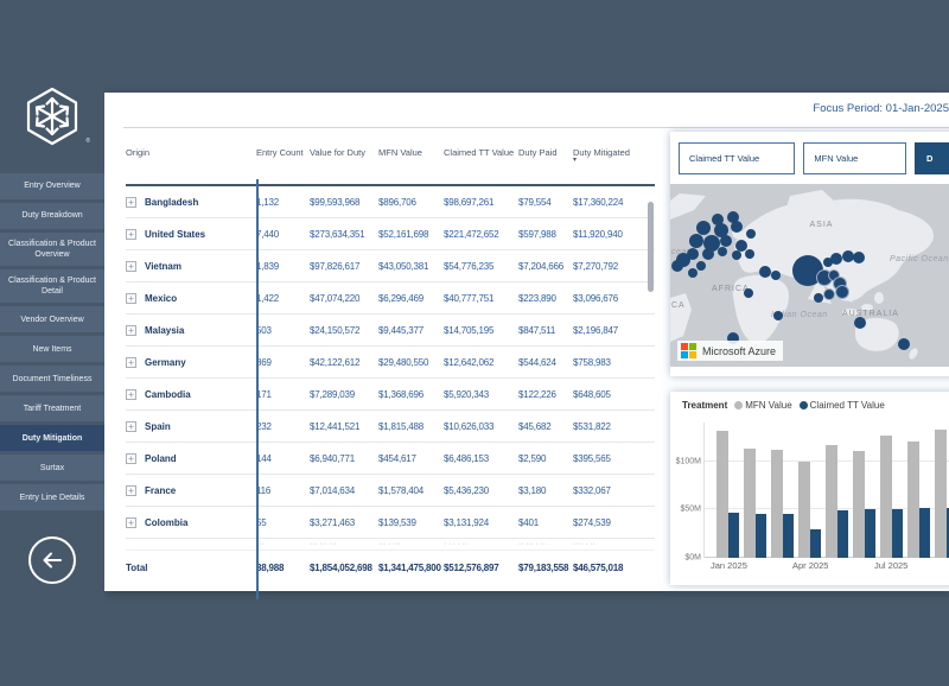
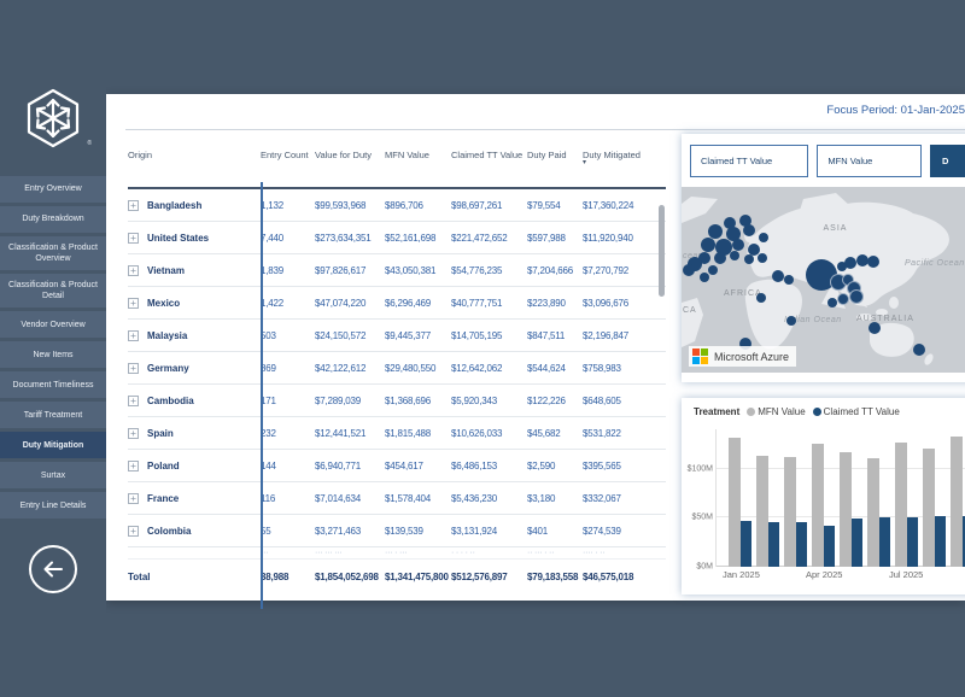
MFN Value/Apr 2025: $100M -> $120M
Claimed TT Value/Apr 2025: $30M -> $40M
